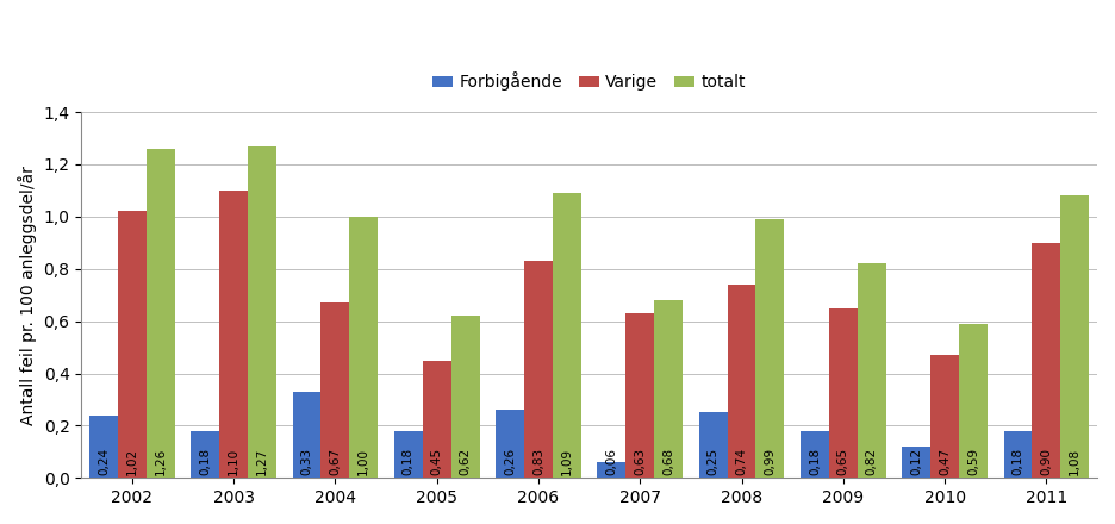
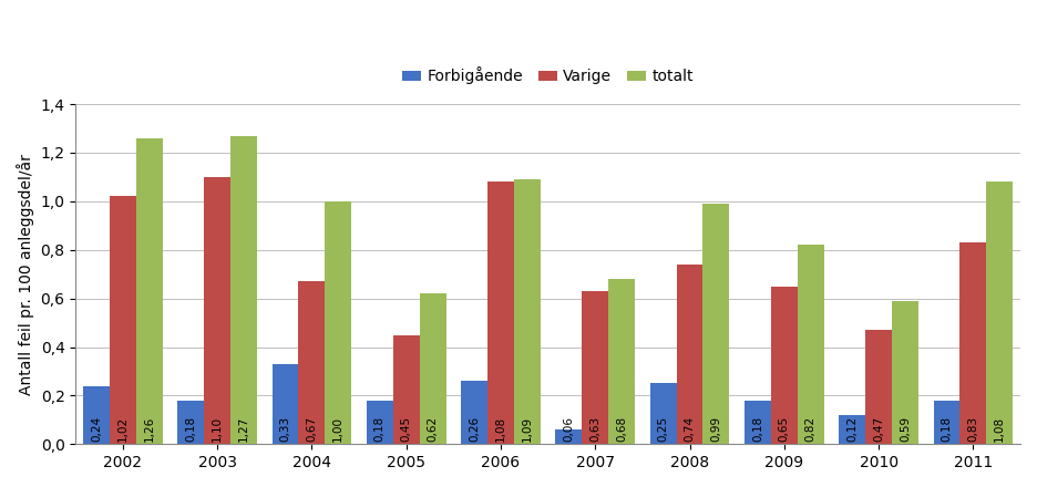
Varige/2006: 0,83 -> 1,08
Varige/2011: 0,90 -> 0,83
